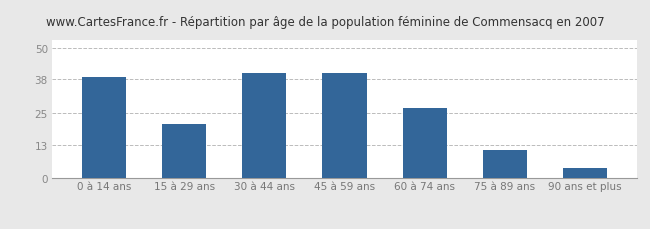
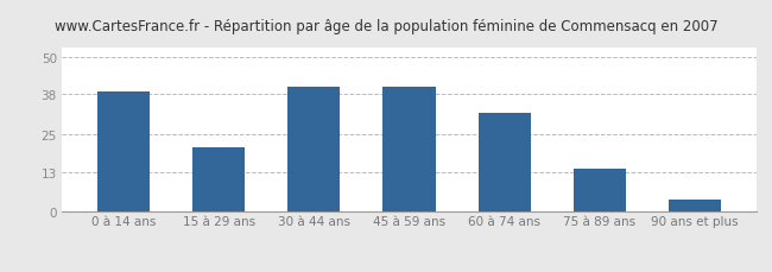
60 à 74 ans: 27.0 -> 32.0
75 à 89 ans: 11.0 -> 14.0
